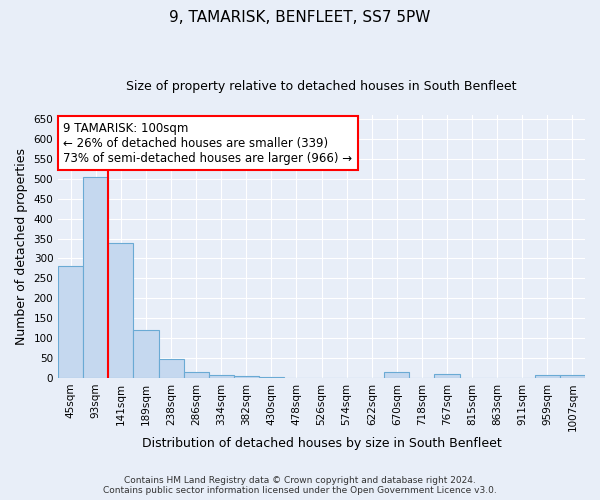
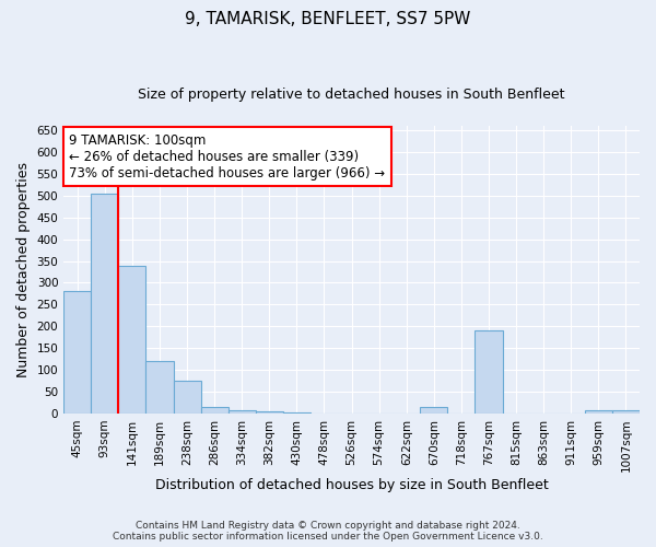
238sqm: 47 -> 75
767sqm: 10 -> 190
